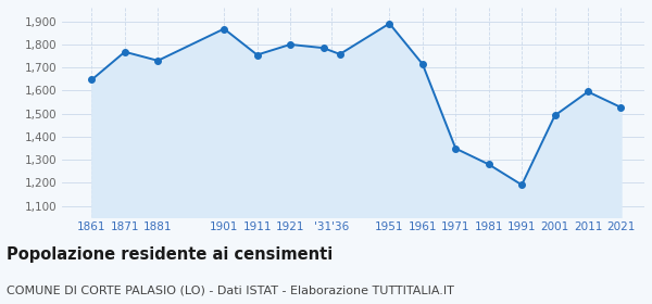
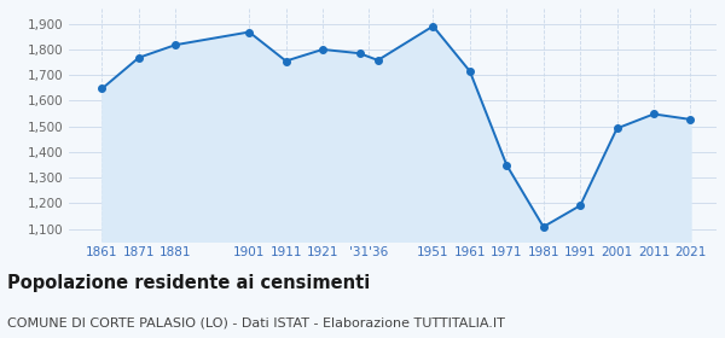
1881: 1,730 -> 1,818
1981: 1,280 -> 1,108
2011: 1,595 -> 1,548
